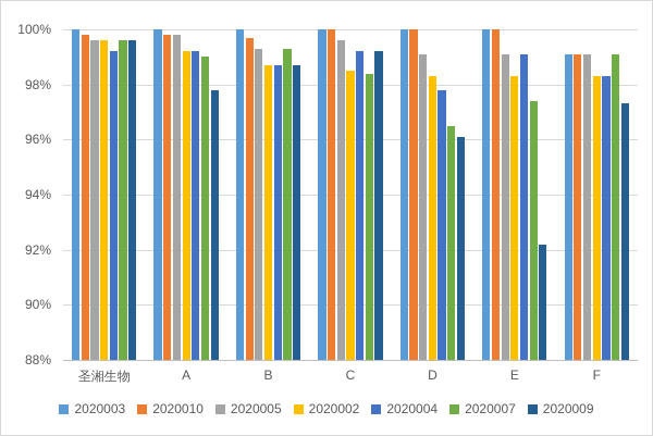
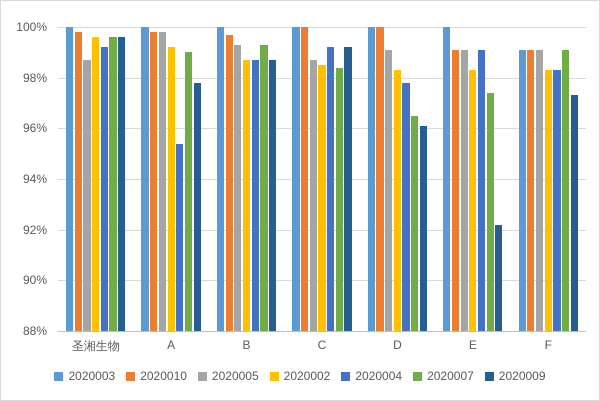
2020005/圣湘生物: 99.6% -> 98.7%
2020004/A: 99.2% -> 95.4%
2020005/C: 99.6% -> 98.7%
2020010/E: 100.0% -> 99.1%
